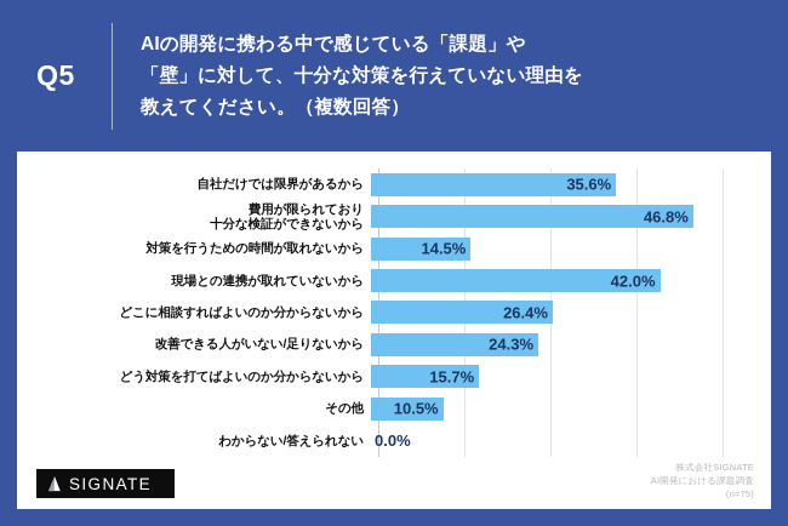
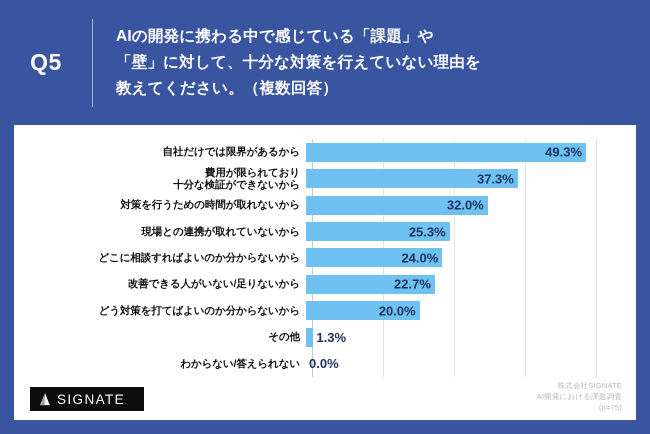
自社だけでは限界があるから: 35.6% -> 49.3%
費用が限られており 十分な検証ができないから: 46.8% -> 37.3%
対策を行うための時間が取れないから: 14.5% -> 32.0%
現場との連携が取れていないから: 42.0% -> 25.3%
どこに相談すればよいのか分からないから: 26.4% -> 24.0%
改善できる人がいない/足りないから: 24.3% -> 22.7%
どう対策を打てばよいのか分からないから: 15.7% -> 20.0%
その他: 10.5% -> 1.3%
